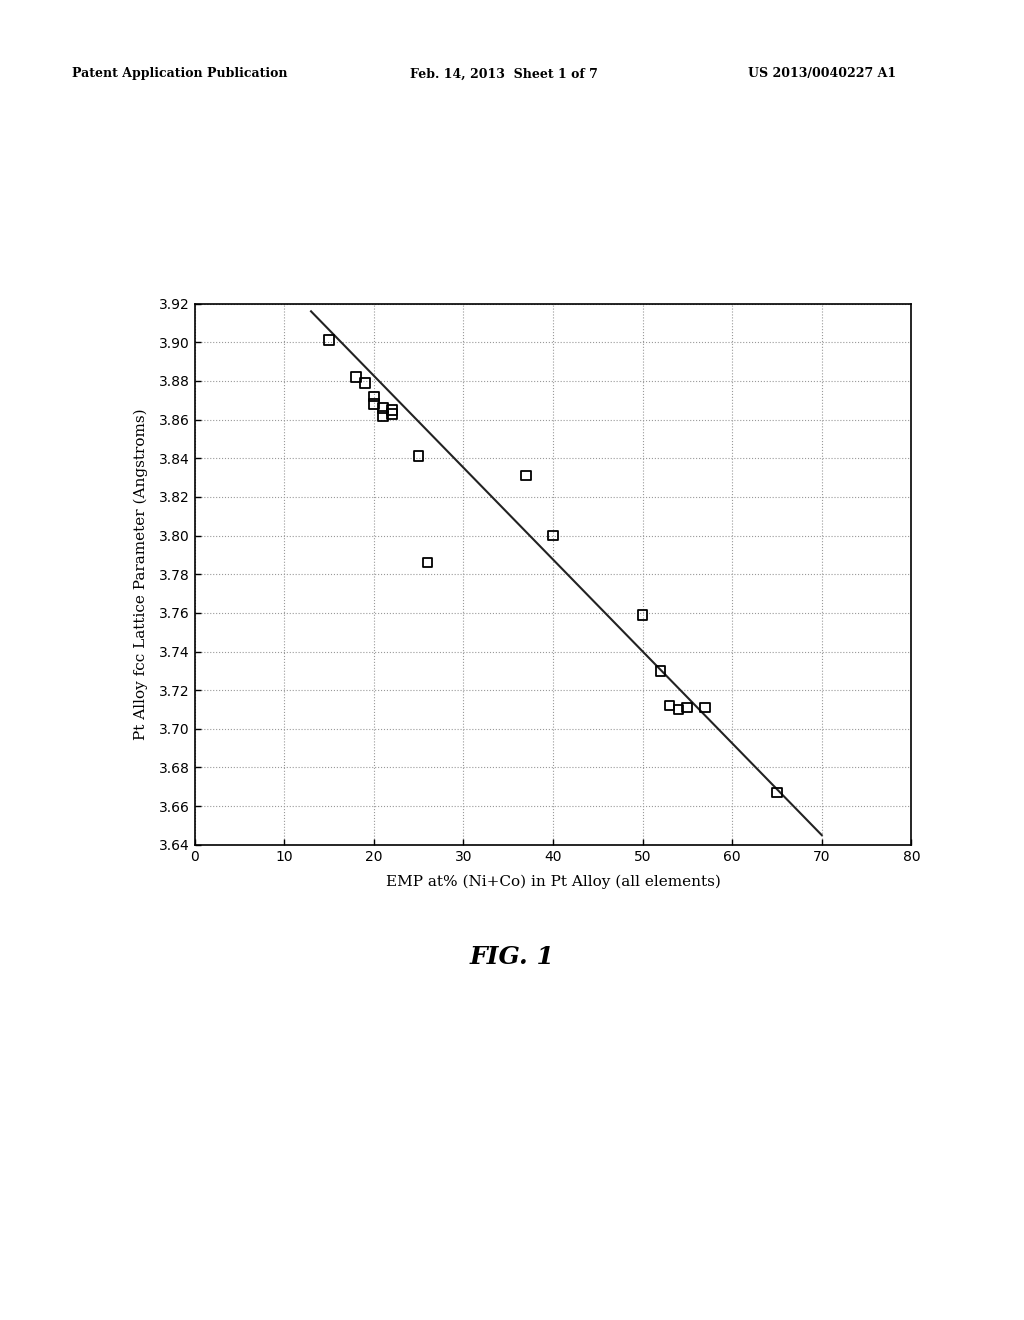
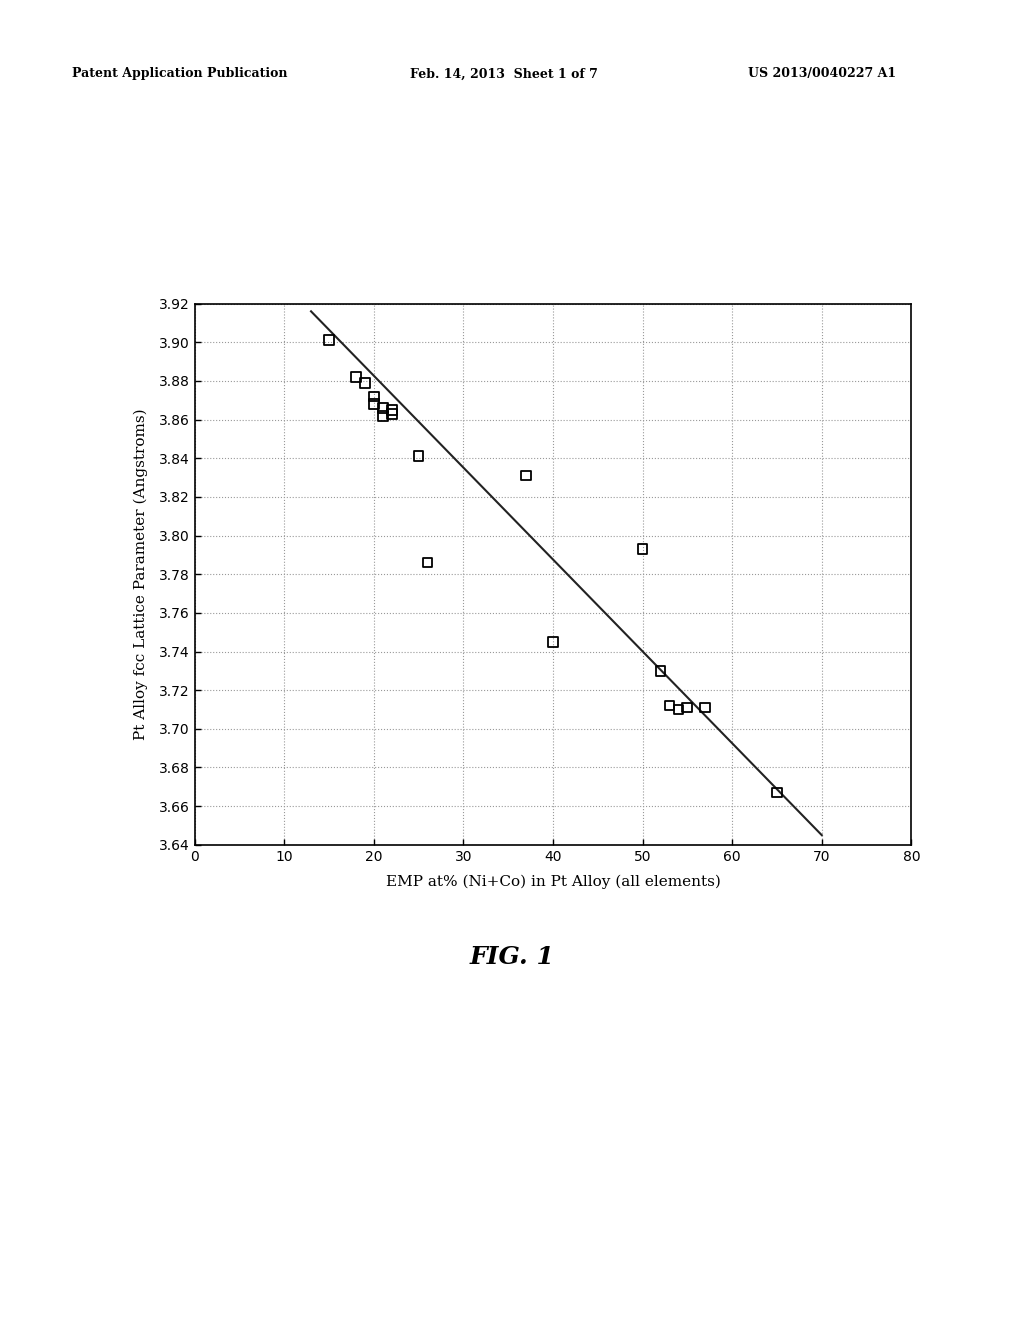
40: 3.800 -> 3.745
50: 3.759 -> 3.793
